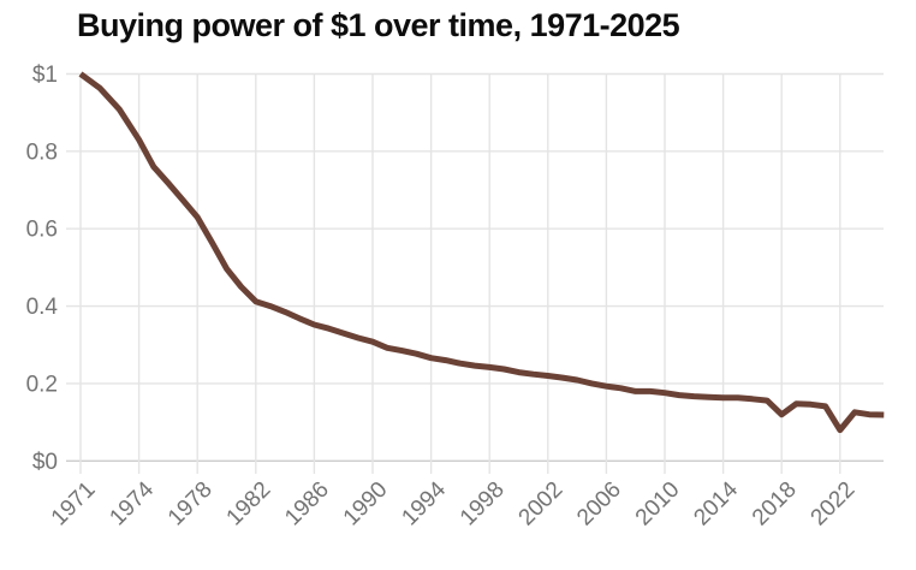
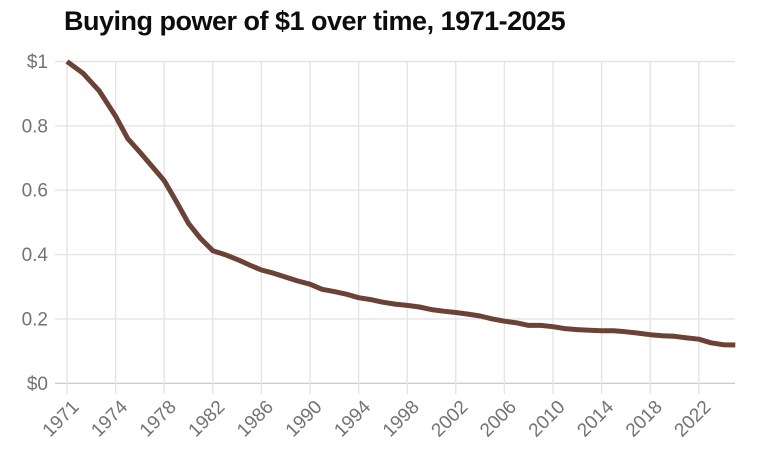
2018: $0.12 -> $0.15
2022: $0.08 -> $0.14
